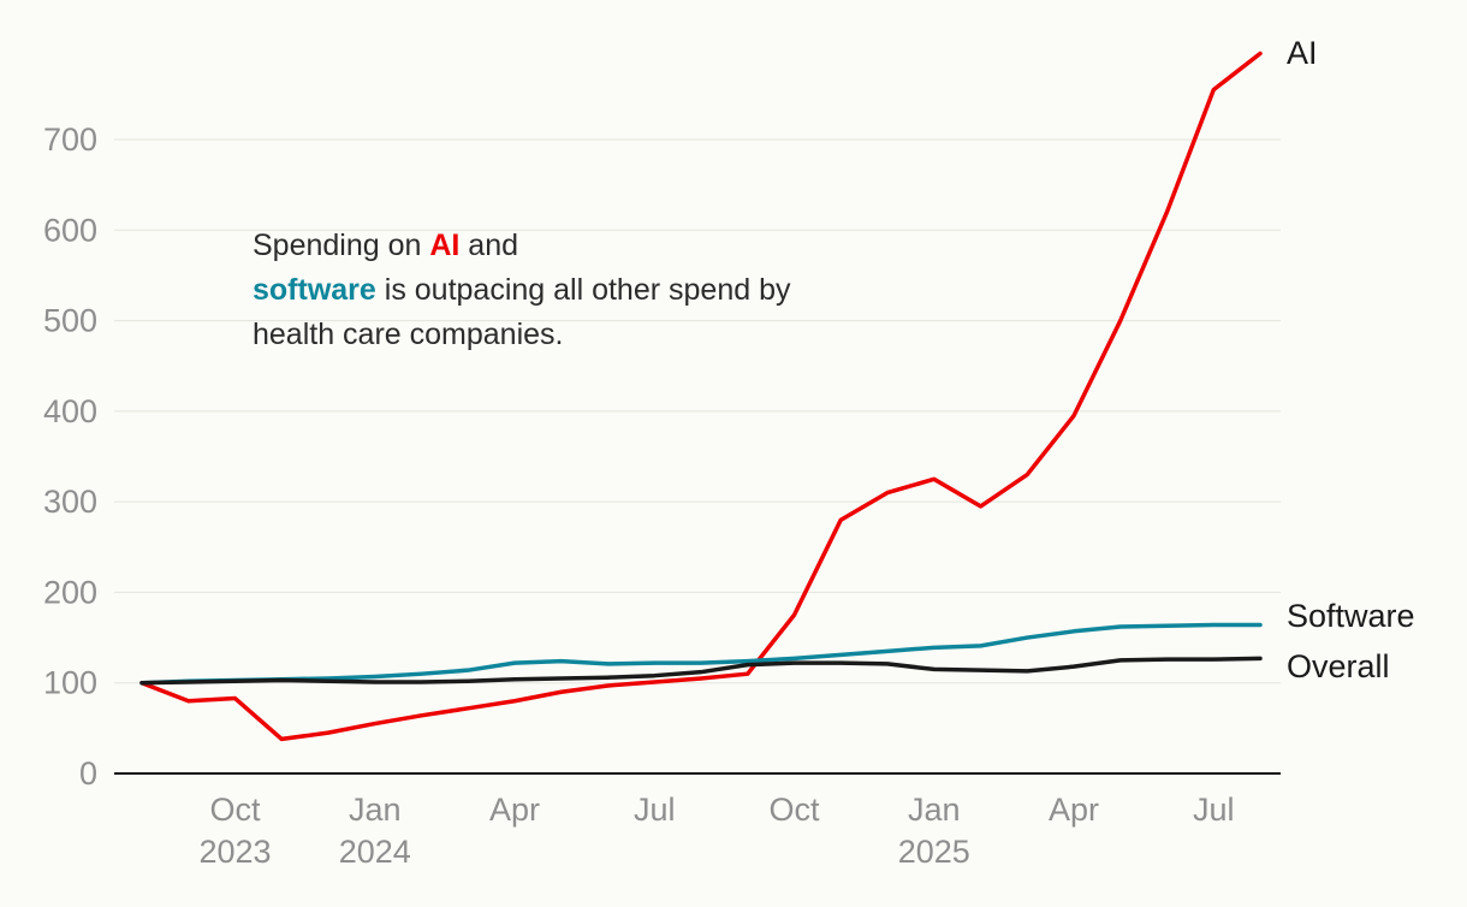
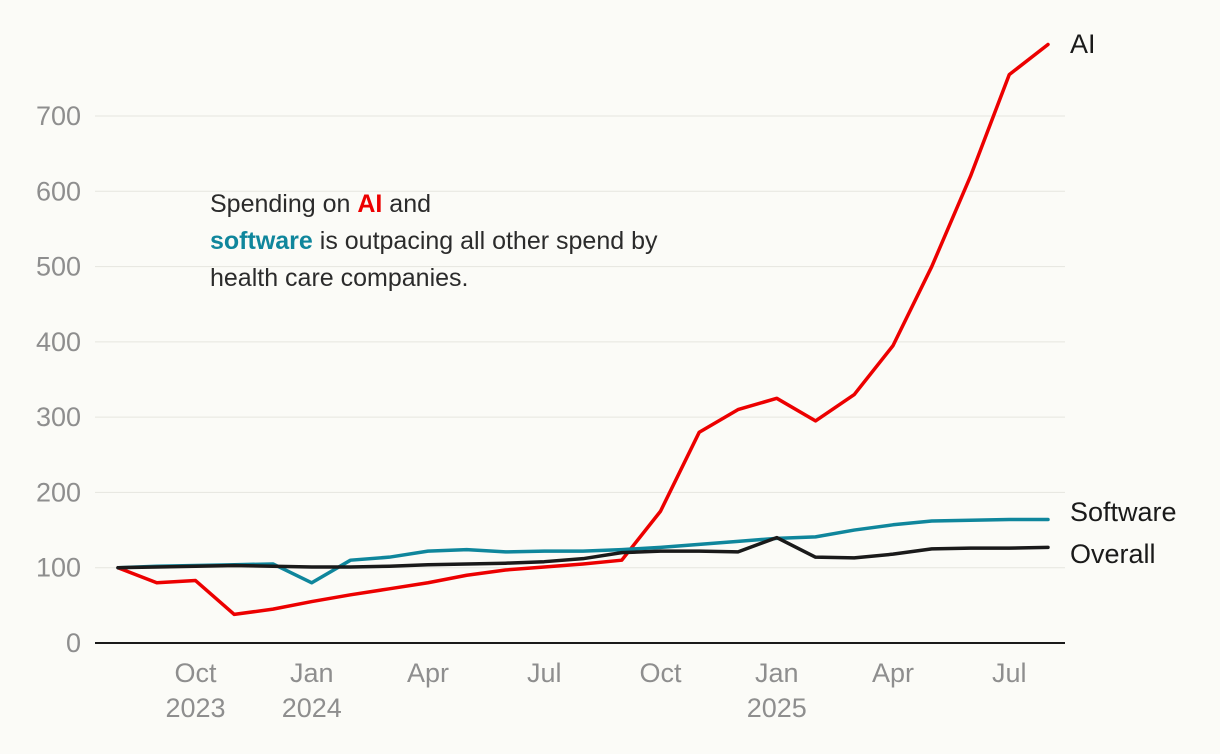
Software/Jan 2024: 110 -> 80
Overall/Jan 2025: 120 -> 140
